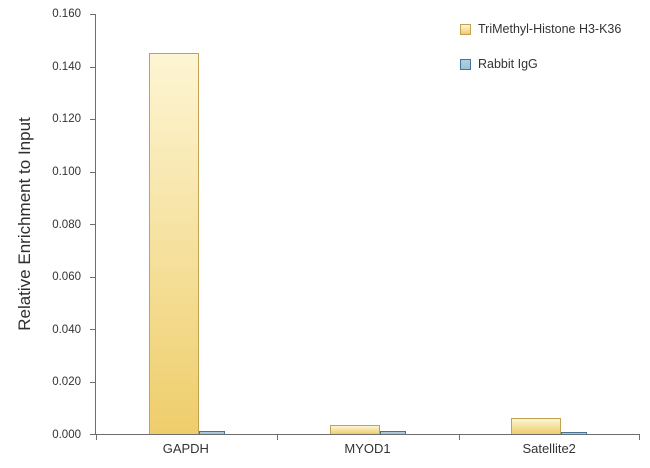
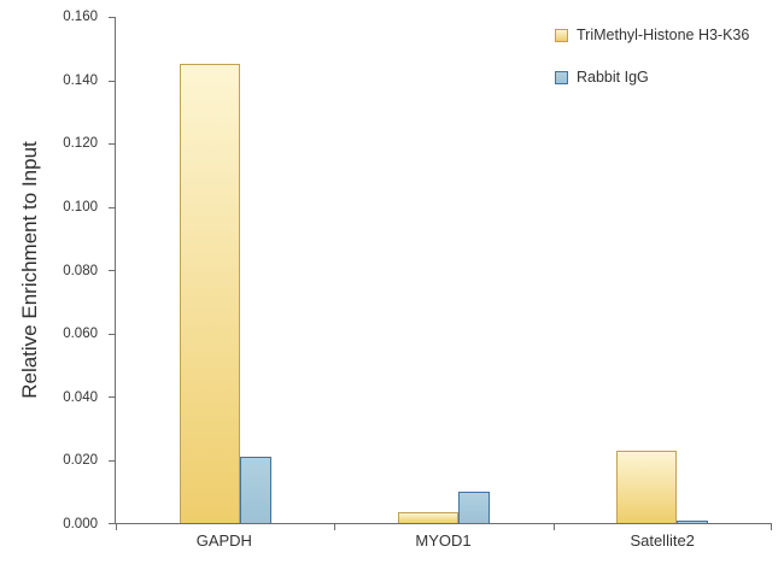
Rabbit IgG/GAPDH: 0.001 -> 0.021
Rabbit IgG/MYOD1: 0.001 -> 0.010
TriMethyl-Histone H3-K36/Satellite2: 0.006 -> 0.023
